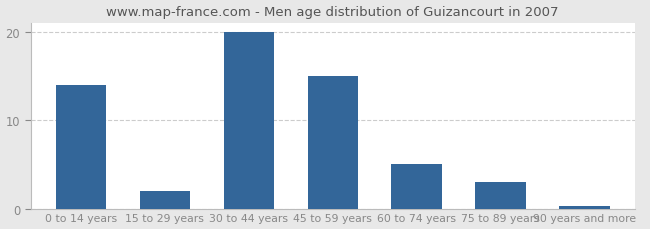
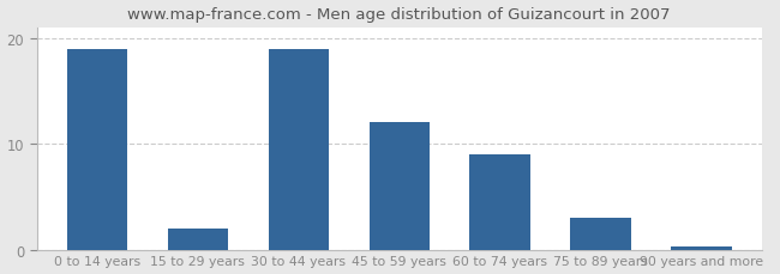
0 to 14 years: 14.0 -> 19.0
30 to 44 years: 20.0 -> 19.0
45 to 59 years: 15.0 -> 12.0
60 to 74 years: 5.0 -> 9.0
